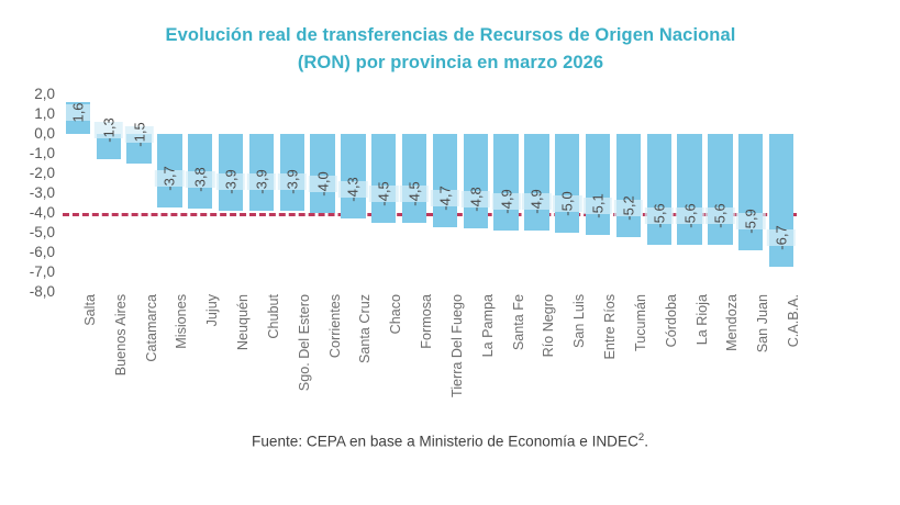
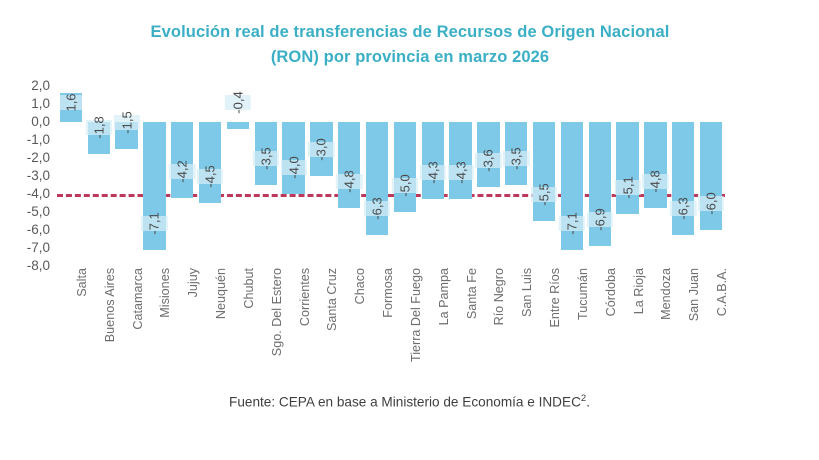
Buenos Aires: -1,3 -> -1,8
Misiones: -3,7 -> -7,1
Jujuy: -3,8 -> -4,2
Neuquén: -3,9 -> -4,5
Chubut: -3,9 -> -0,4
Sgo. Del Estero: -3,9 -> -3,5
Santa Cruz: -4,3 -> -3,0
Chaco: -4,5 -> -4,8
Formosa: -4,5 -> -6,3
Tierra Del Fuego: -4,7 -> -5,0
La Pampa: -4,8 -> -4,3
Santa Fe: -4,9 -> -4,3
Río Negro: -4,9 -> -3,6
San Luis: -5,0 -> -3,5
Entre Ríos: -5,1 -> -5,5
Tucumán: -5,2 -> -7,1
Córdoba: -5,6 -> -6,9
La Rioja: -5,6 -> -5,1
Mendoza: -5,6 -> -4,8
San Juan: -5,9 -> -6,3
C.A.B.A.: -6,7 -> -6,0
